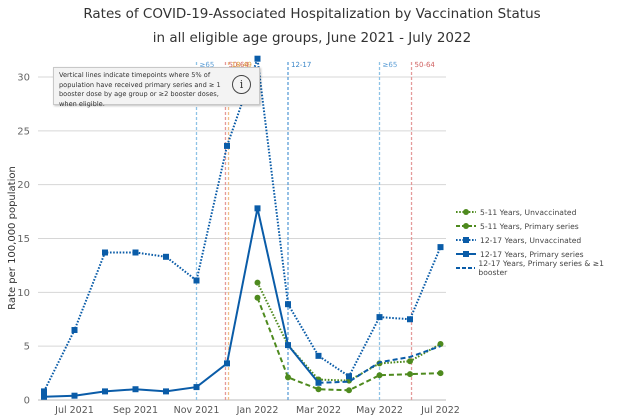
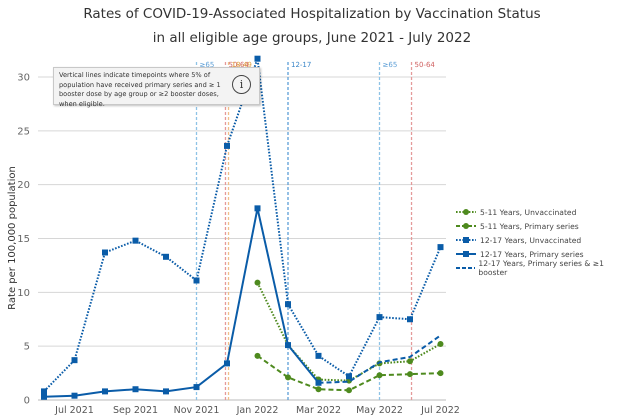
12-17 Years, Unvaccinated/Jul 2021: 6.5 -> 3.7
12-17 Years, Unvaccinated/Sep 2021: 13.7 -> 14.8
5-11 Years, Primary series/Jan 2022: 9.5 -> 4.1
12-17 Years, Primary series & ≥1 booster/Jul 2022: 5.0 -> 6.0
